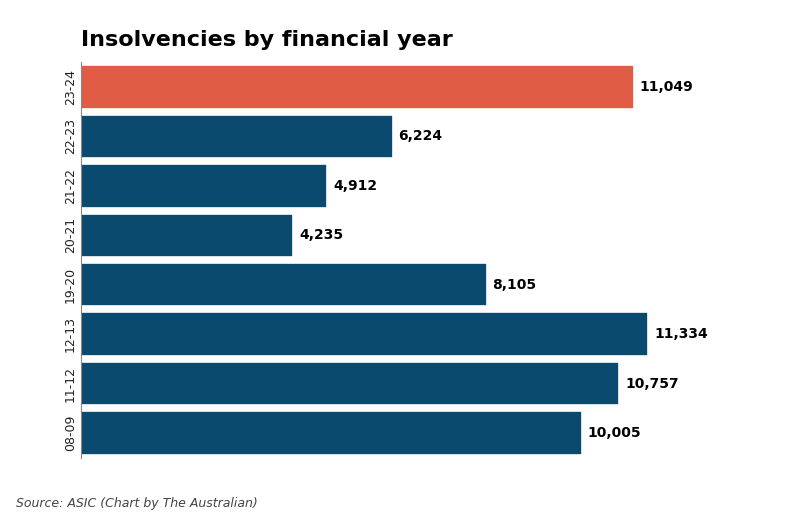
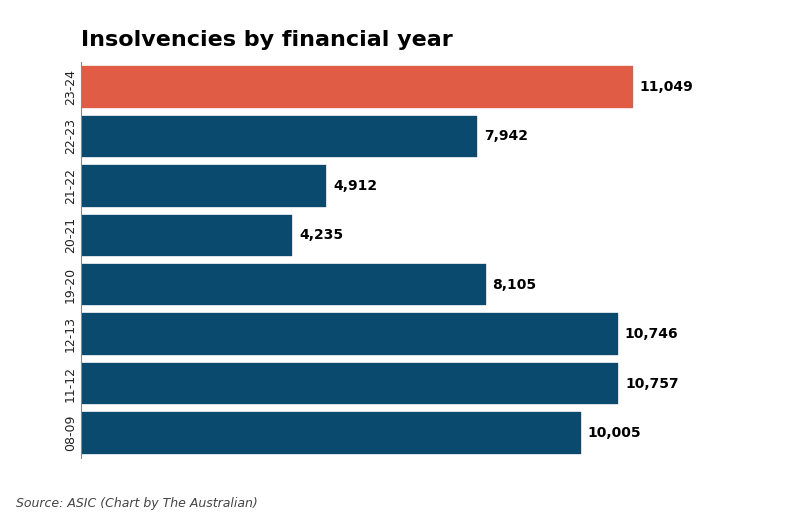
22-23: 6,224 -> 7,942
12-13: 11,334 -> 10,746
